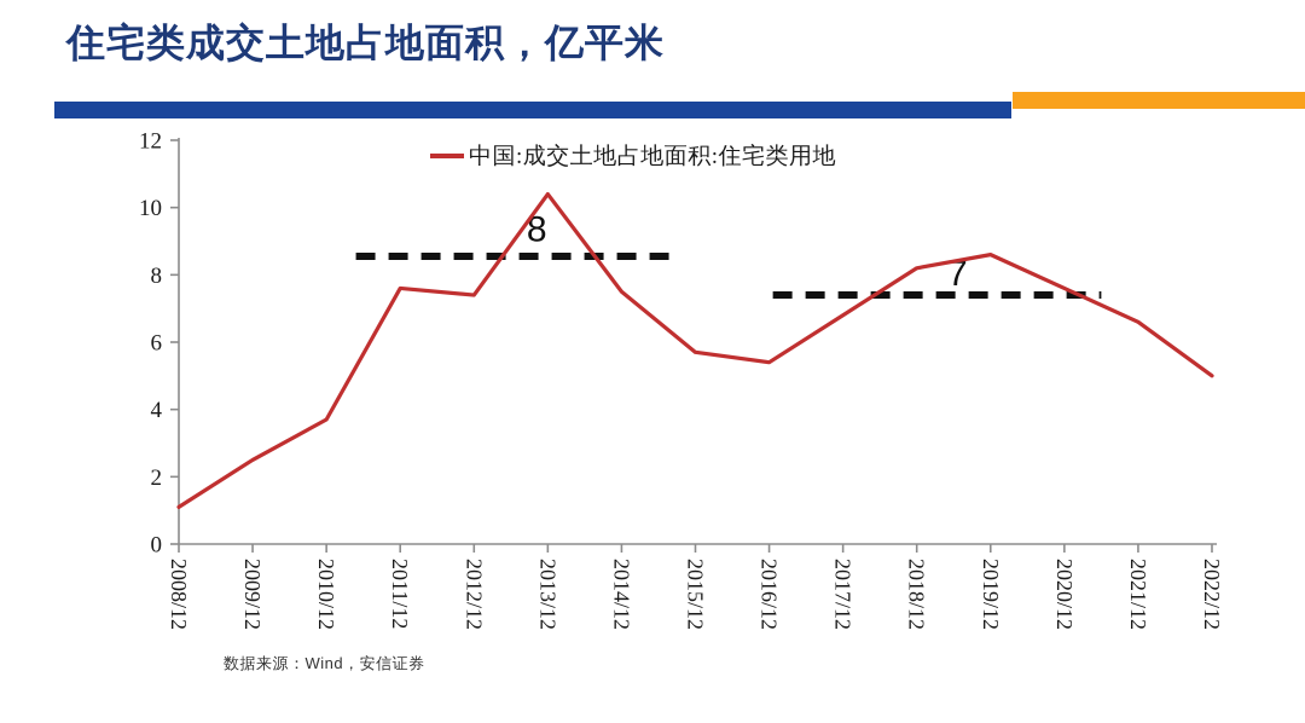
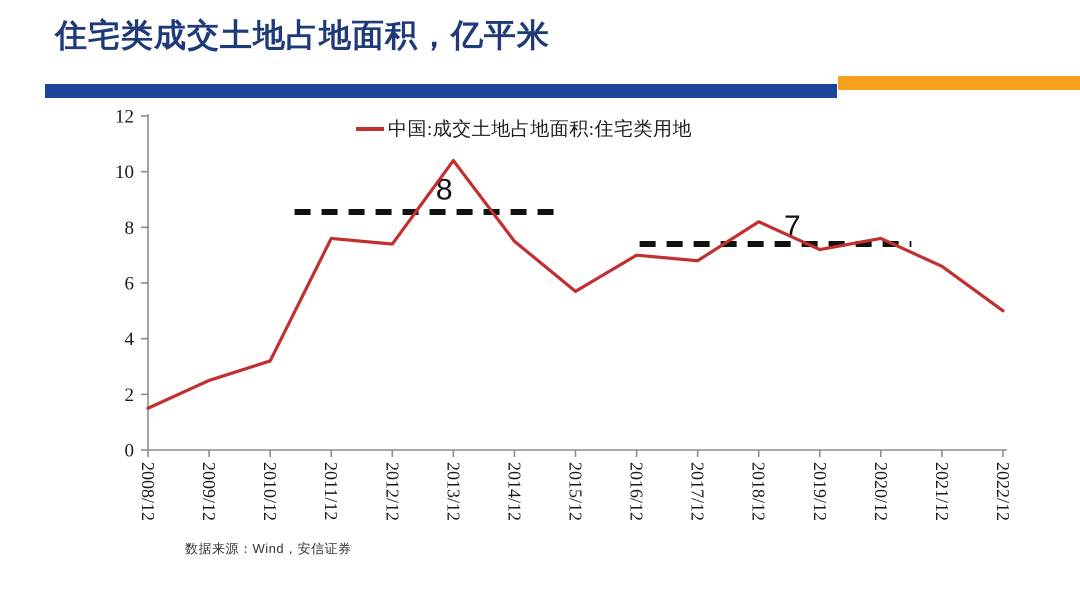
2008/12: 1.1 -> 1.5
2010/12: 3.7 -> 3.2
2016/12: 5.4 -> 7.0
2019/12: 8.6 -> 7.2
